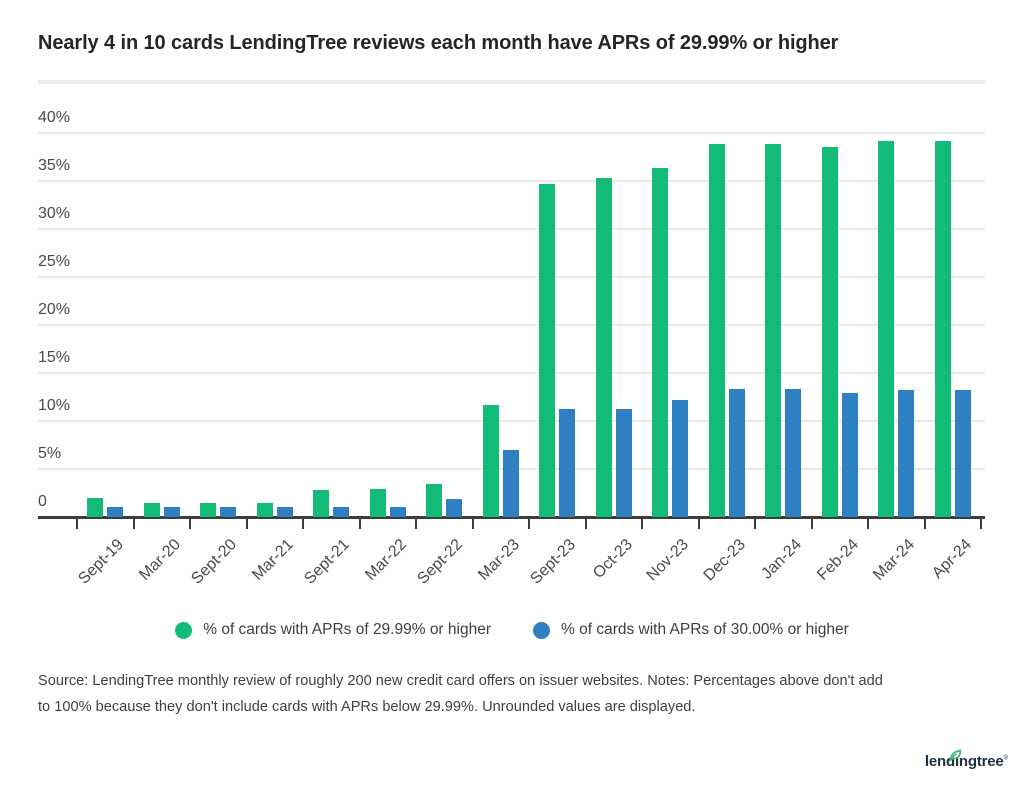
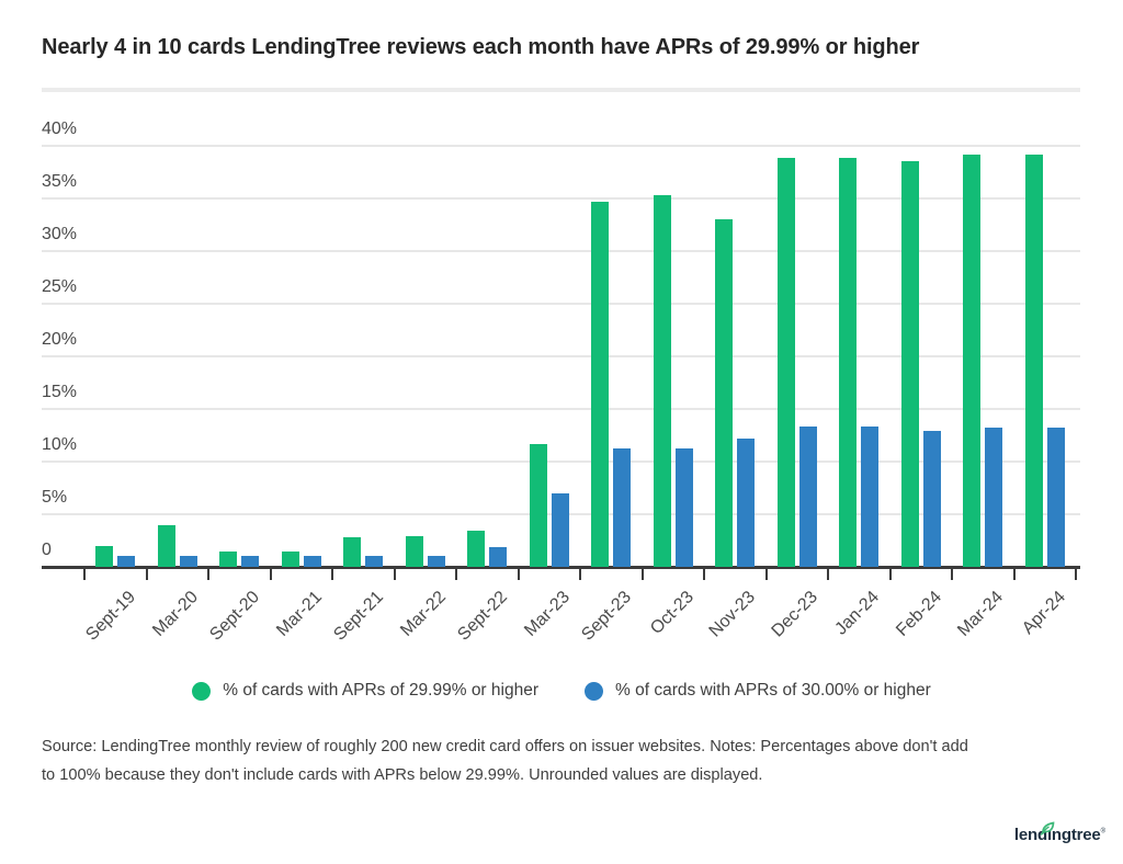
% of cards with APRs of 29.99% or higher/Mar-20: 2% -> 4%
% of cards with APRs of 29.99% or higher/Nov-23: 36% -> 33%
